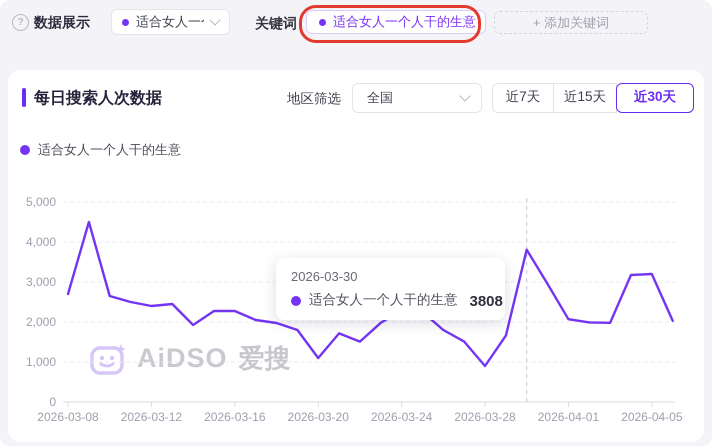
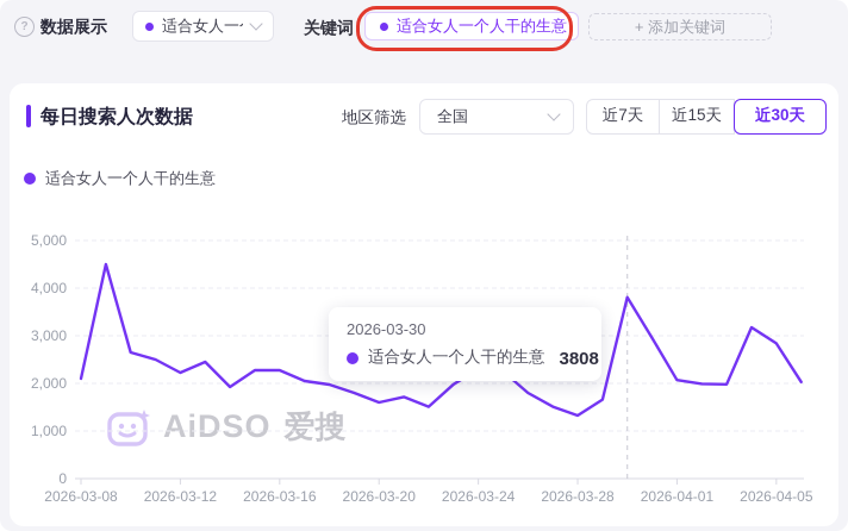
2026-03-08: 2700 -> 2100
2026-03-12: 2400 -> 2200
2026-03-20: 1100 -> 1600
2026-03-28: 900 -> 1300
2026-04-05: 3200 -> 2800
